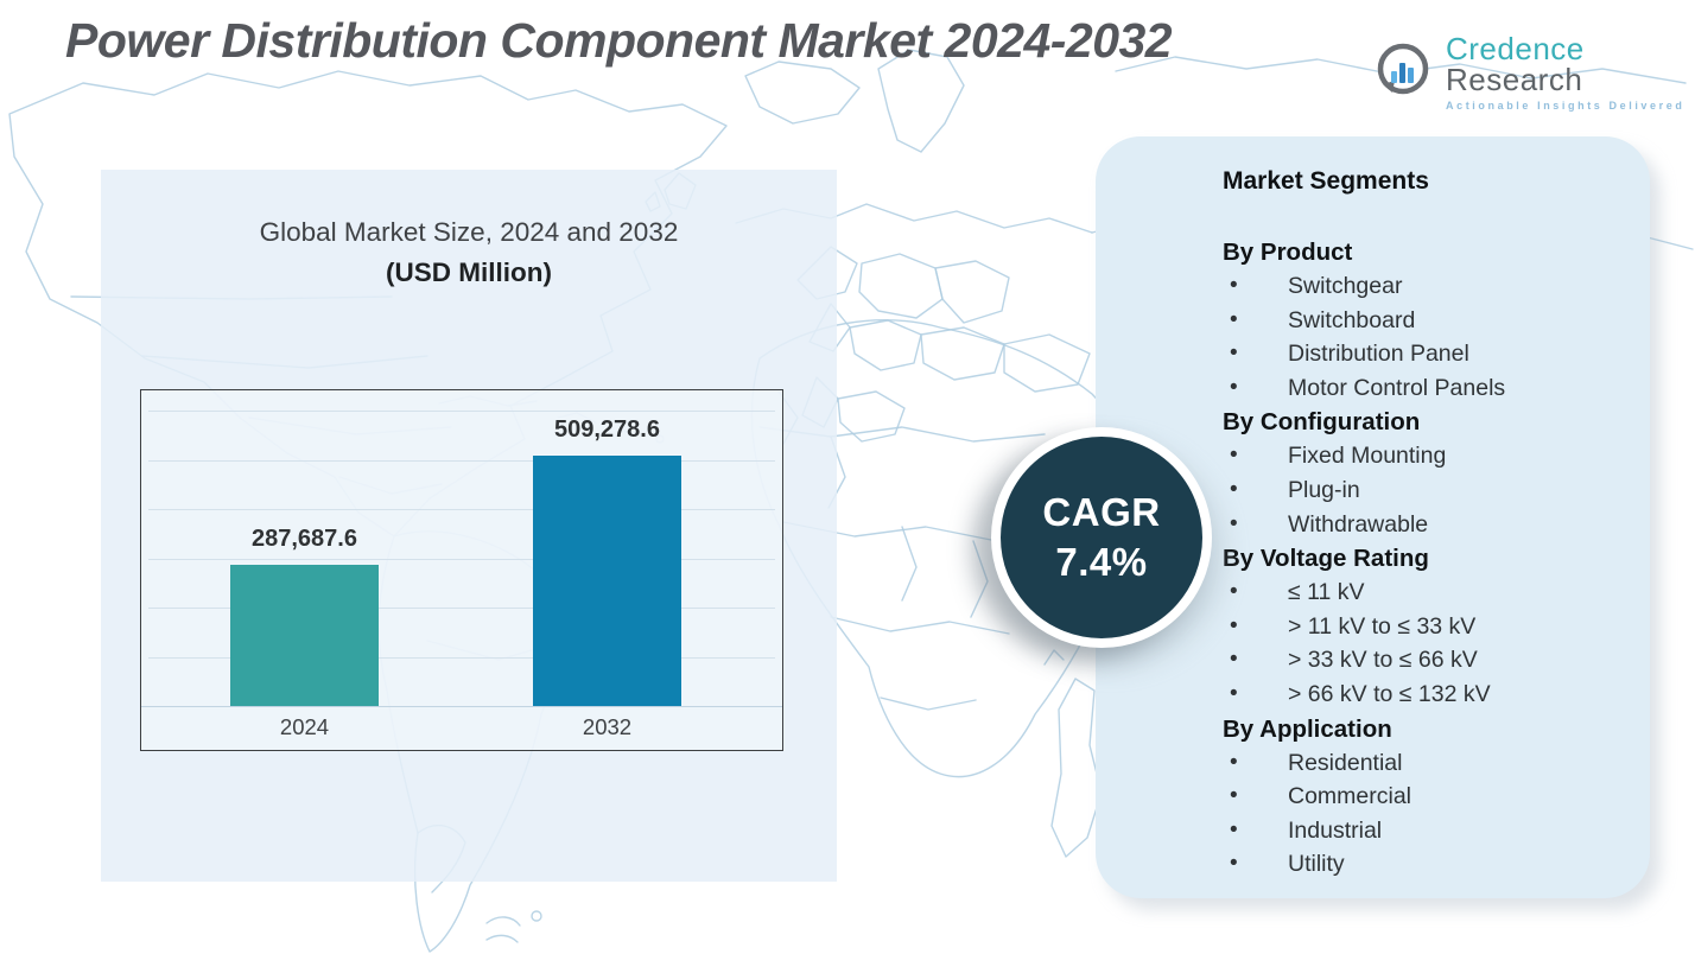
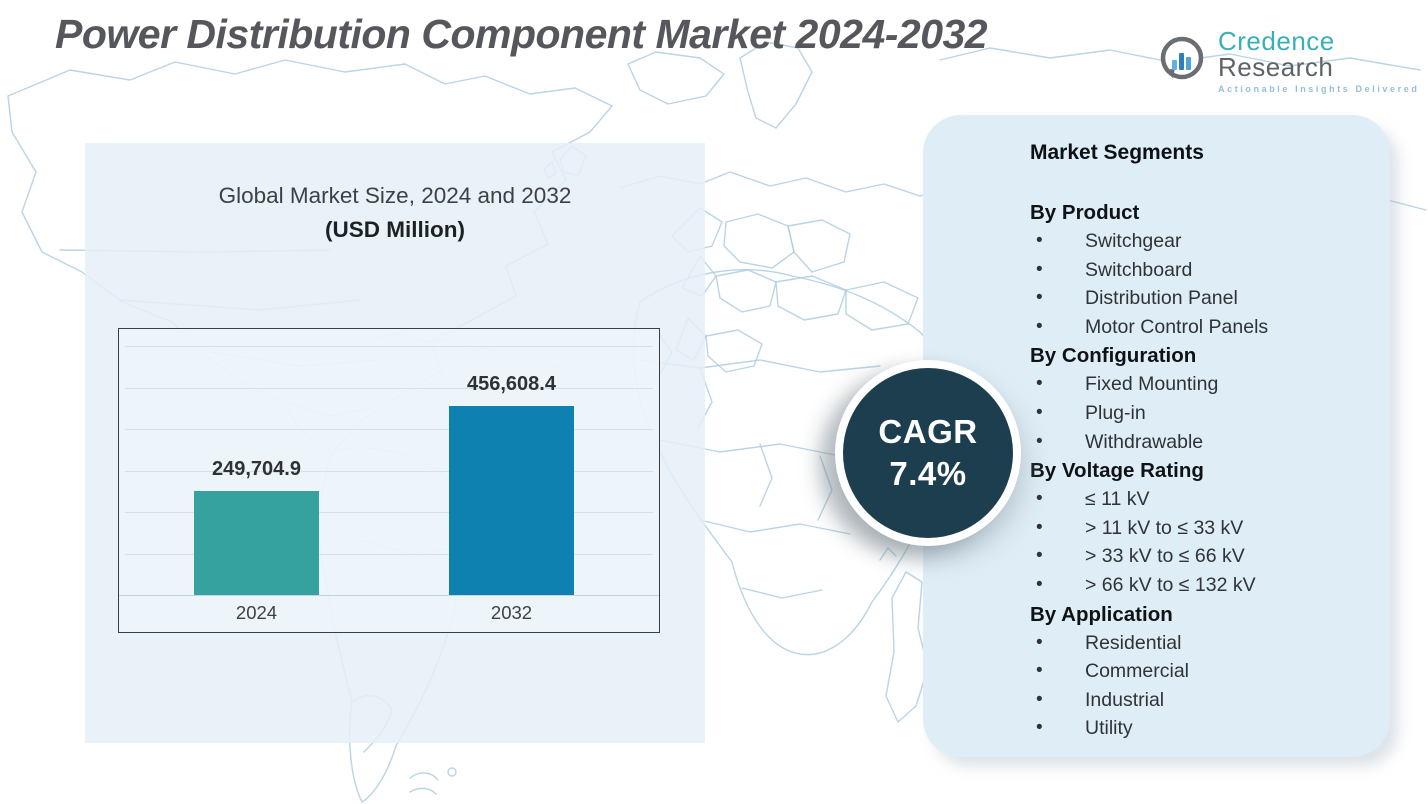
2024: 287,687.6 -> 249,704.9
2032: 509,278.6 -> 456,608.4
